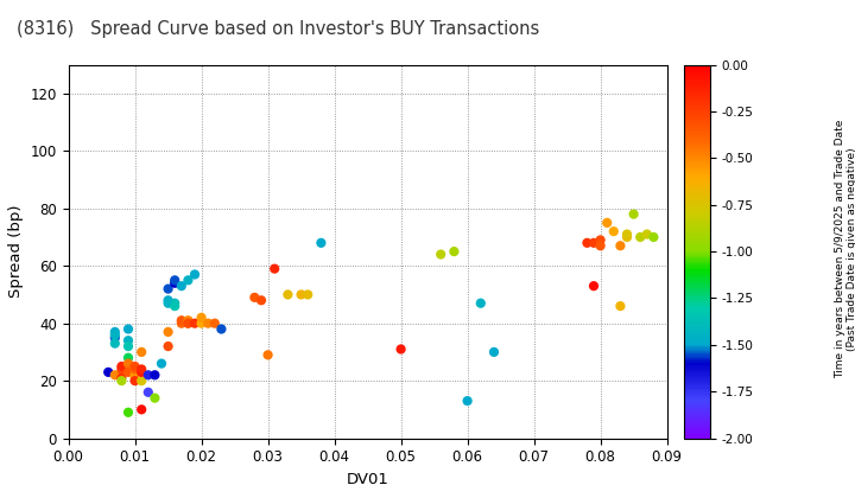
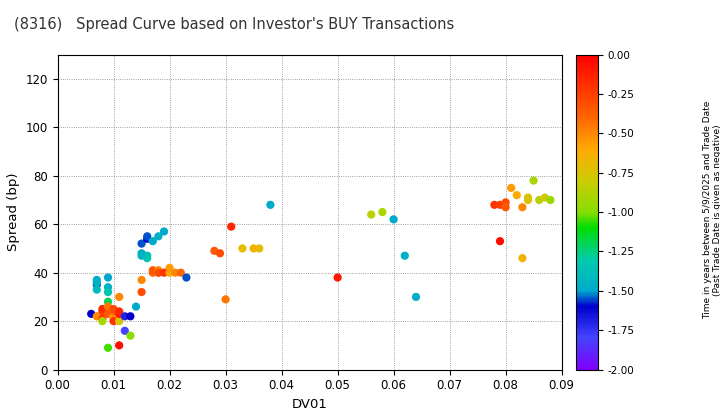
0.05: 31 -> 38
0.06: 13 -> 62
